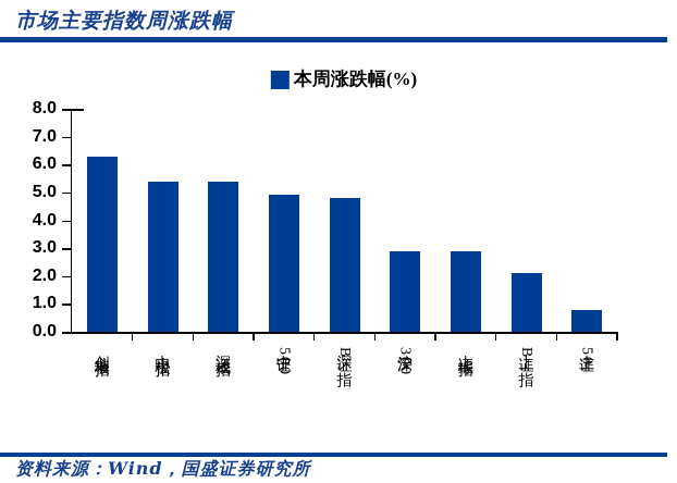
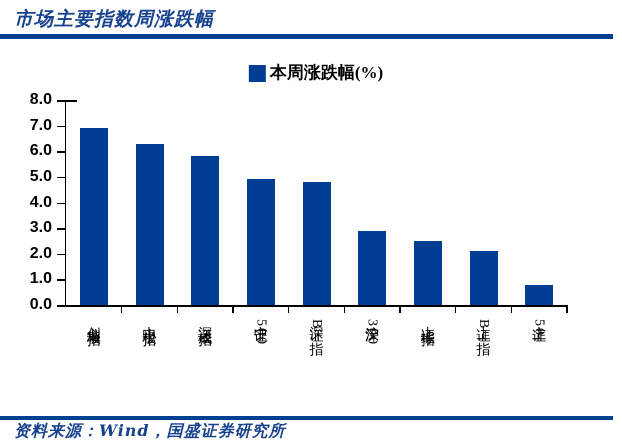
创业板指: 6.3 -> 6.9
中小板指: 5.4 -> 6.3
深证成指: 5.4 -> 5.8
上证综指: 2.9 -> 2.5
